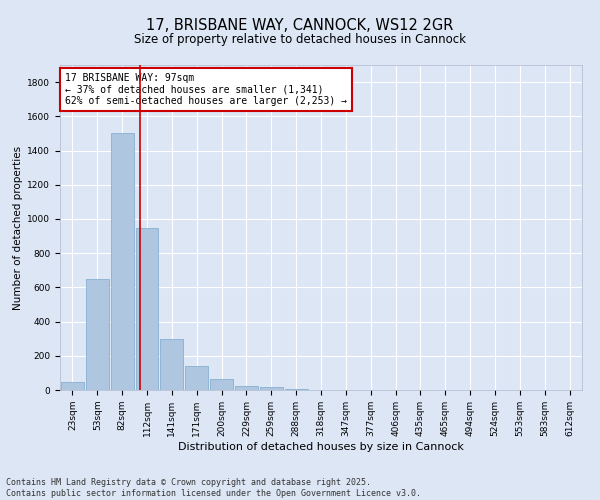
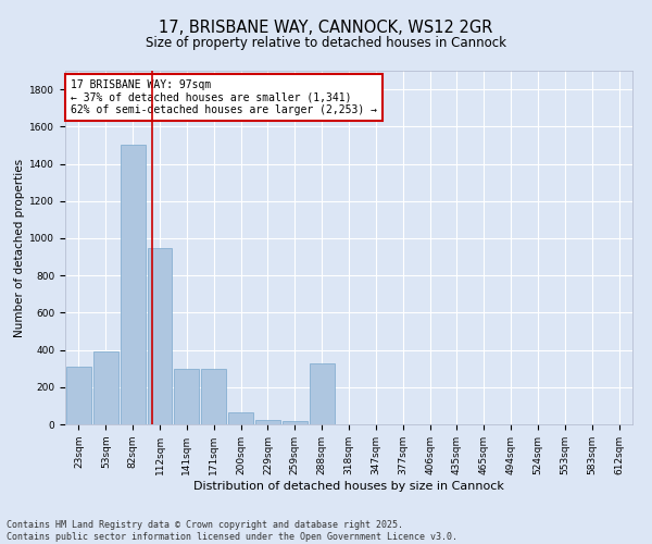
23sqm: 40 -> 310
53sqm: 650 -> 390
171sqm: 140 -> 300
288sqm: 0 -> 330
